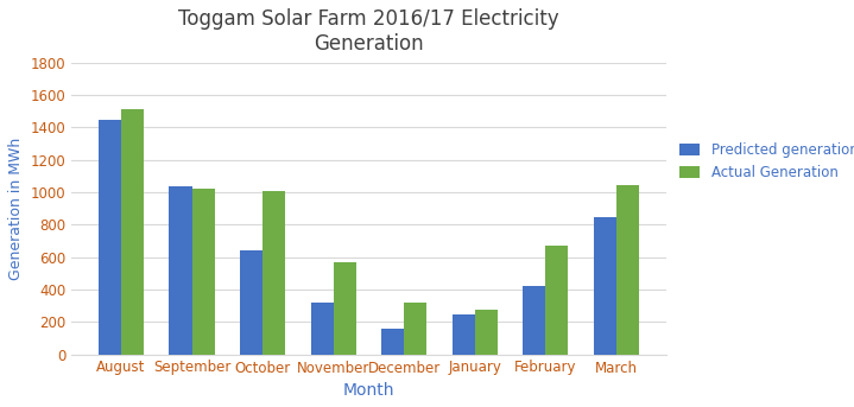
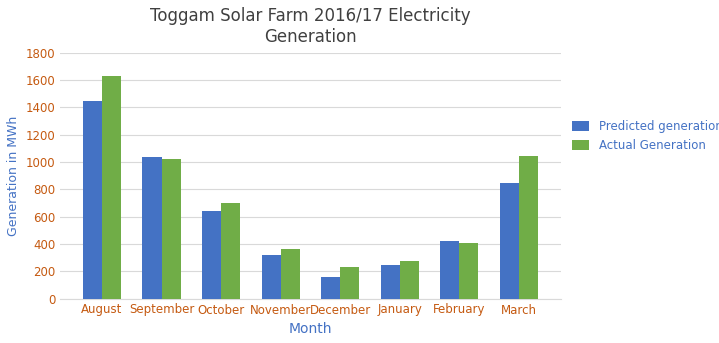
Actual Generation/August: 1510 -> 1630
Actual Generation/October: 1010 -> 700
Actual Generation/November: 570 -> 360
Actual Generation/December: 320 -> 240
Actual Generation/February: 670 -> 410
